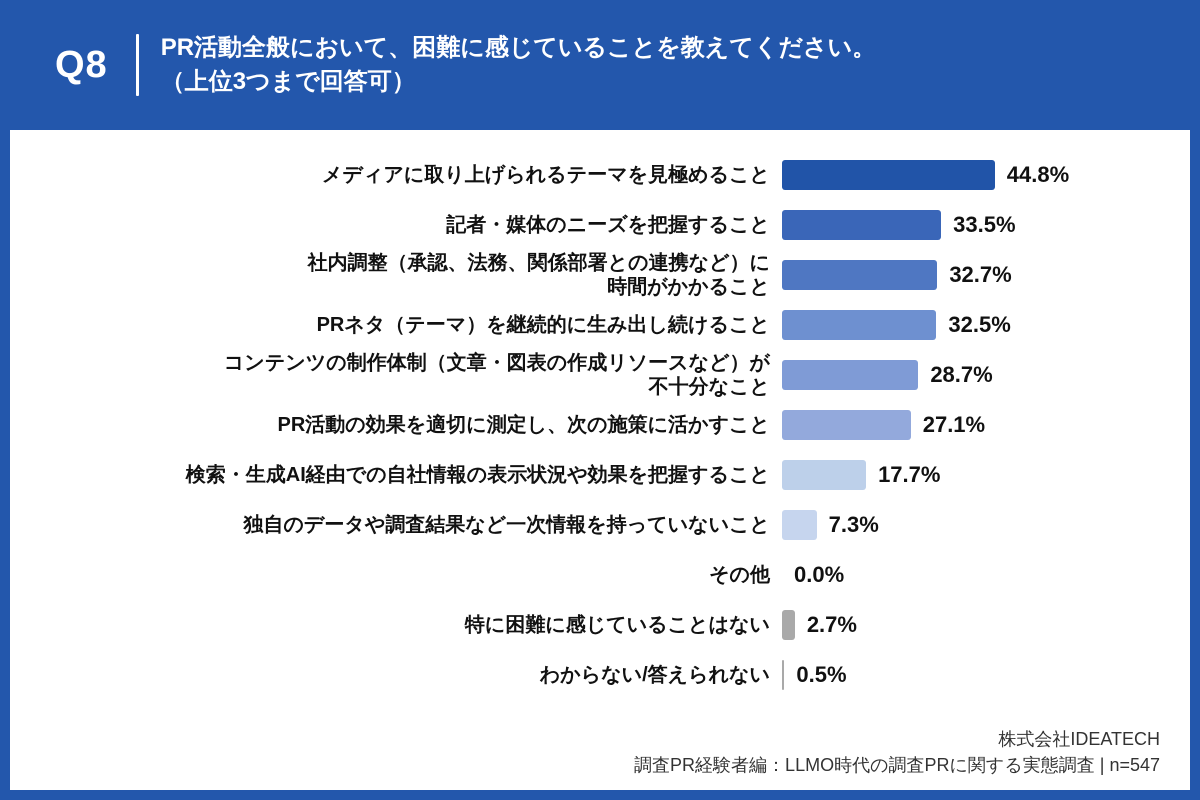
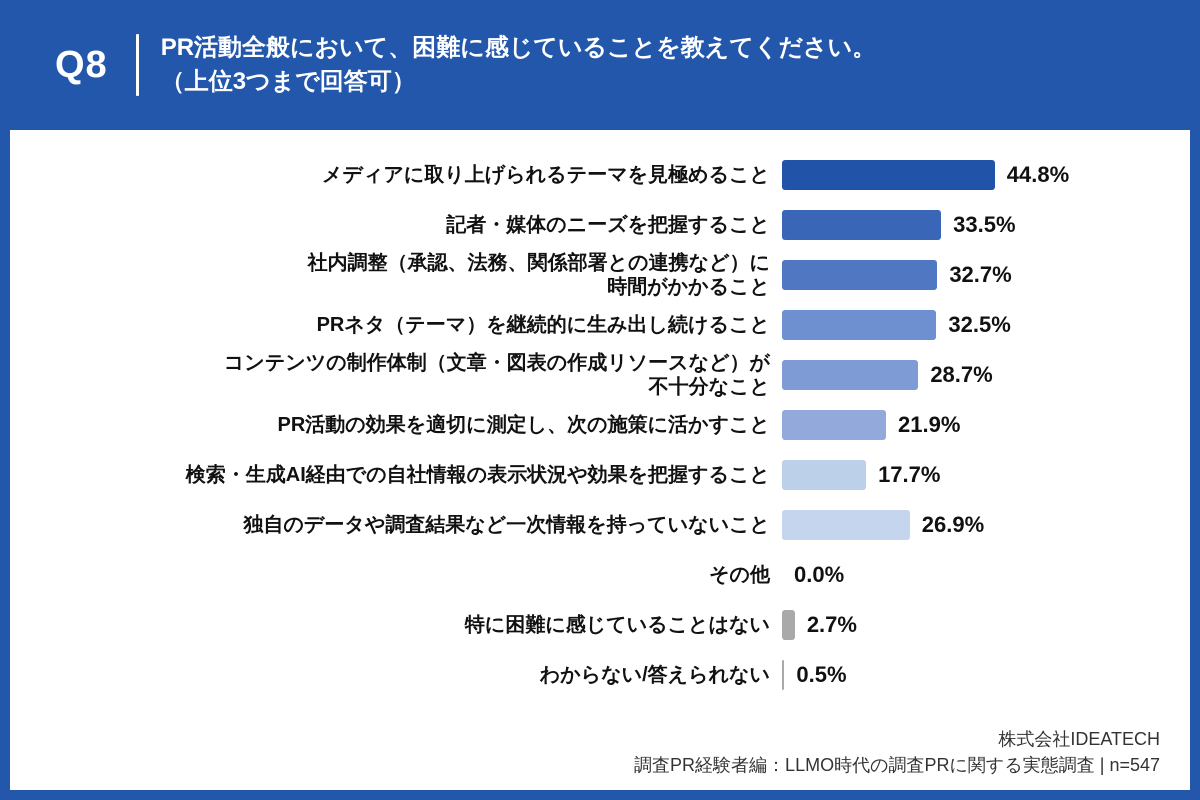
PR活動の効果を適切に測定し、次の施策に活かすこと: 27.1% -> 21.9%
独自のデータや調査結果など一次情報を持っていないこと: 7.3% -> 26.9%
